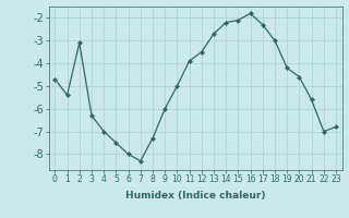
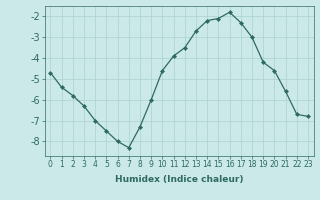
2: -3.1 -> -5.8
10: -5.0 -> -4.6
22: -7.0 -> -6.7
